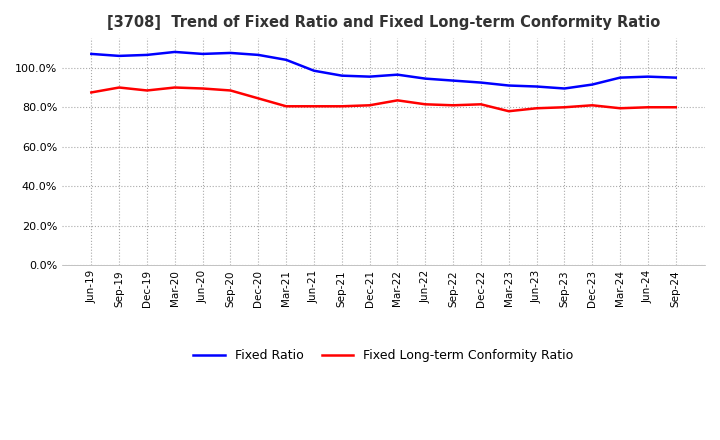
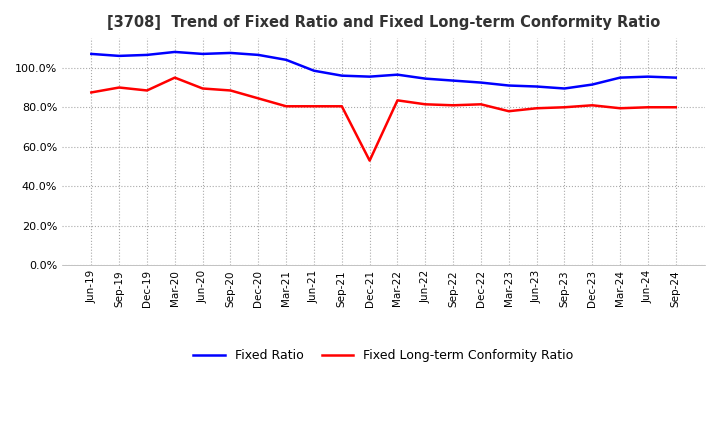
Fixed Long-term Conformity Ratio/Mar-20: 90% -> 95%
Fixed Long-term Conformity Ratio/Dec-21: 81% -> 53%
